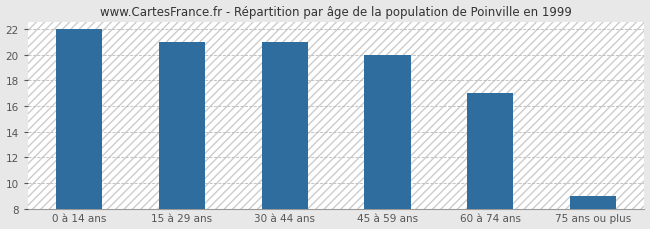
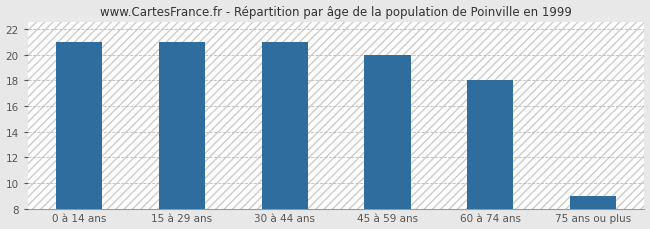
0 à 14 ans: 22 -> 21
60 à 74 ans: 17 -> 18
